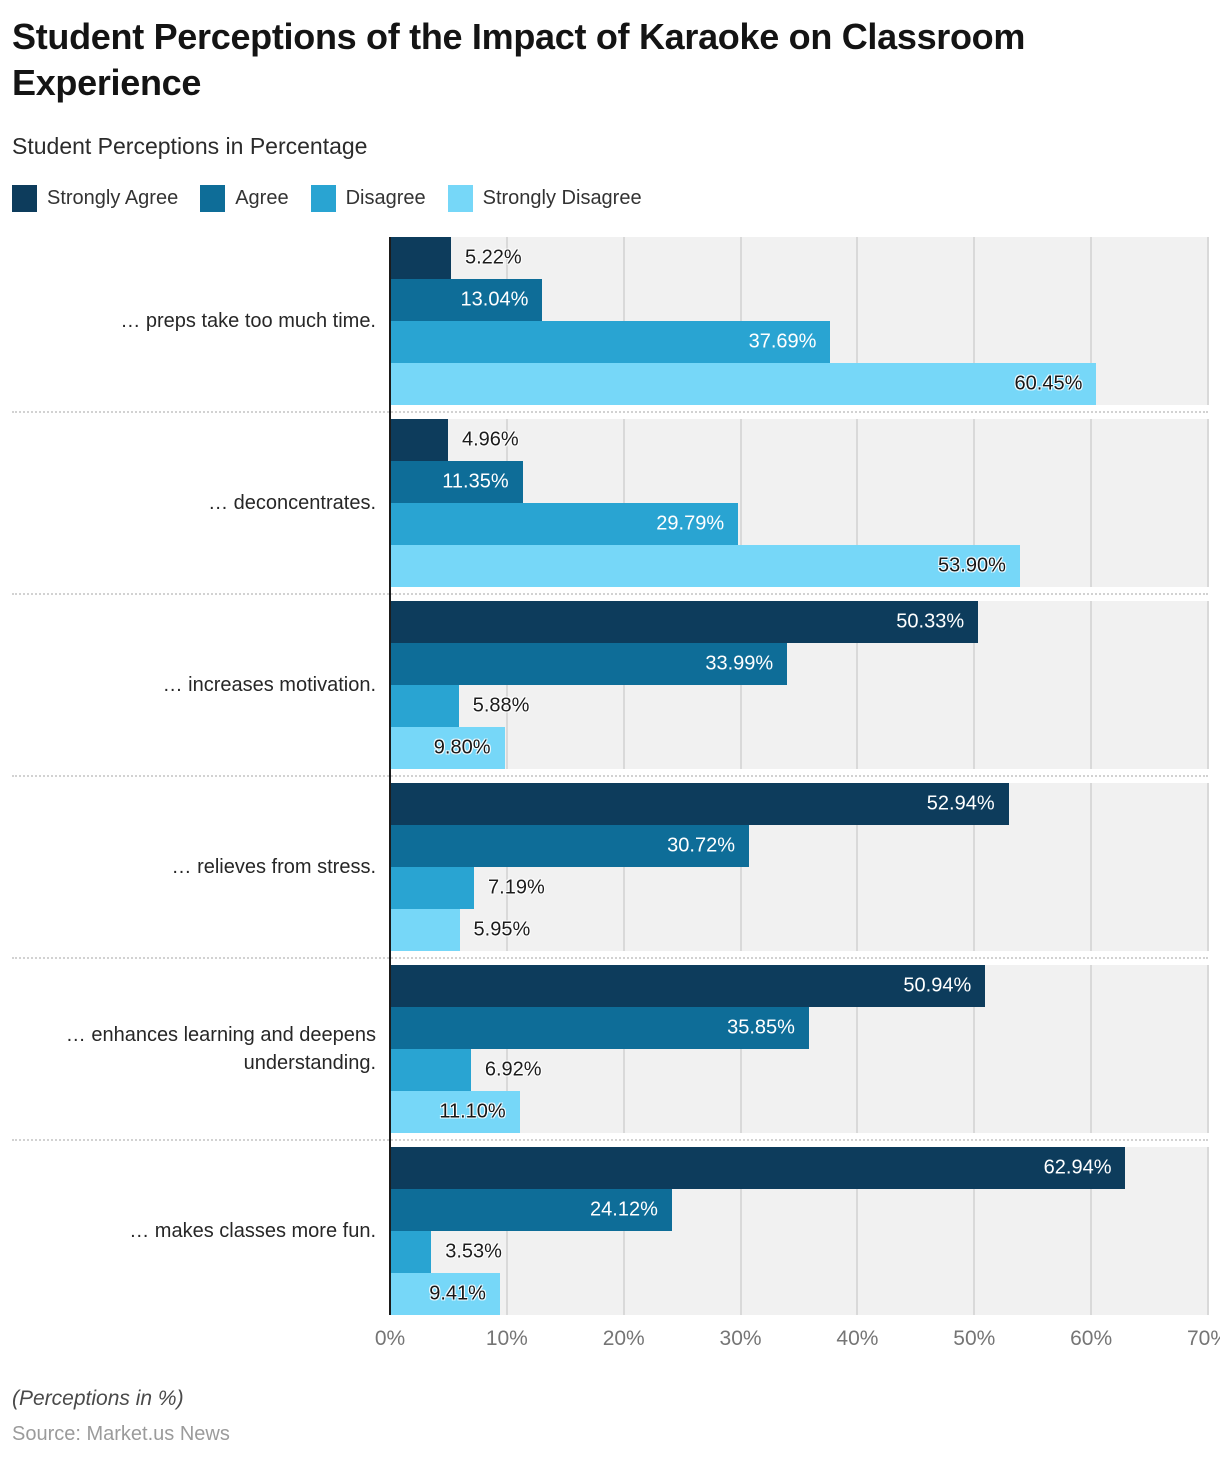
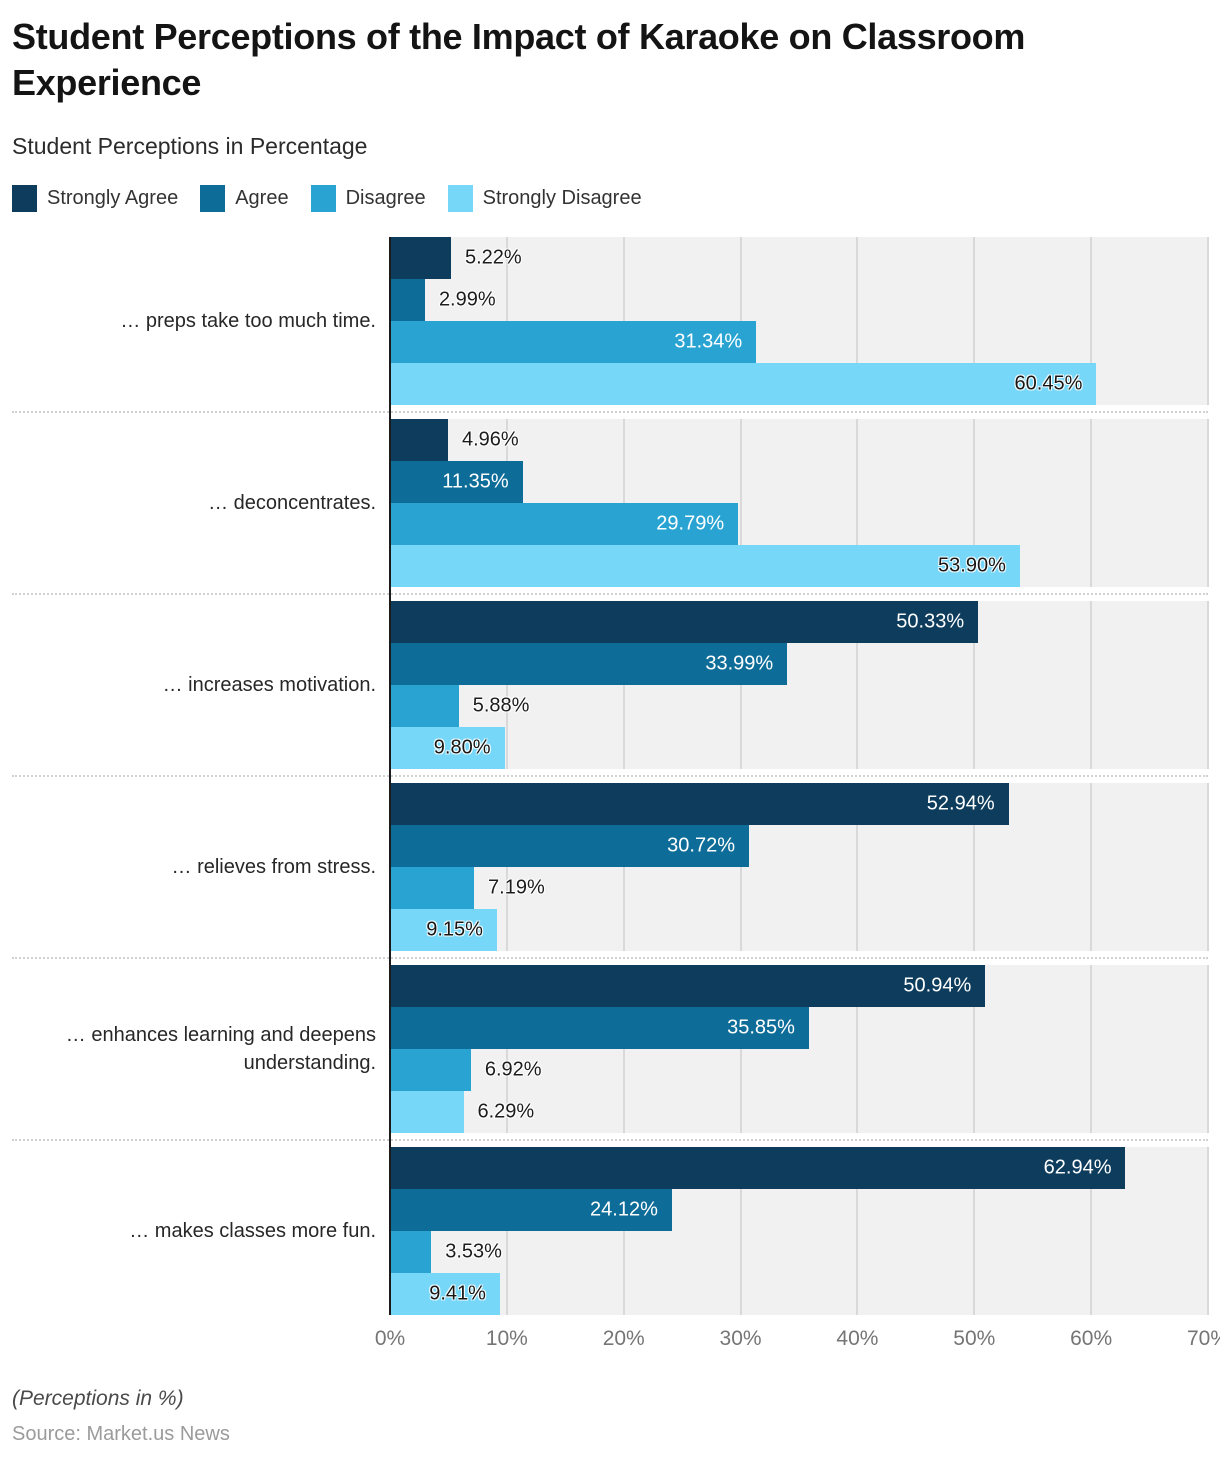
Agree/… preps take too much time.: 13.04% -> 2.99%
Disagree/… preps take too much time.: 37.69% -> 31.34%
Strongly Disagree/… relieves from stress.: 5.95% -> 9.15%
Strongly Disagree/… enhances learning and deepens understanding.: 11.10% -> 6.29%
